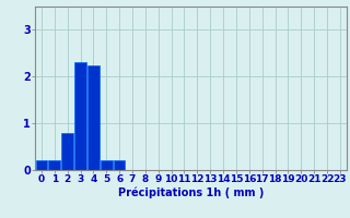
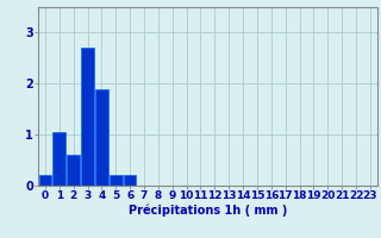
1: 0.20 -> 1.05
2: 0.80 -> 0.60
3: 2.30 -> 2.70
4: 2.25 -> 1.90
